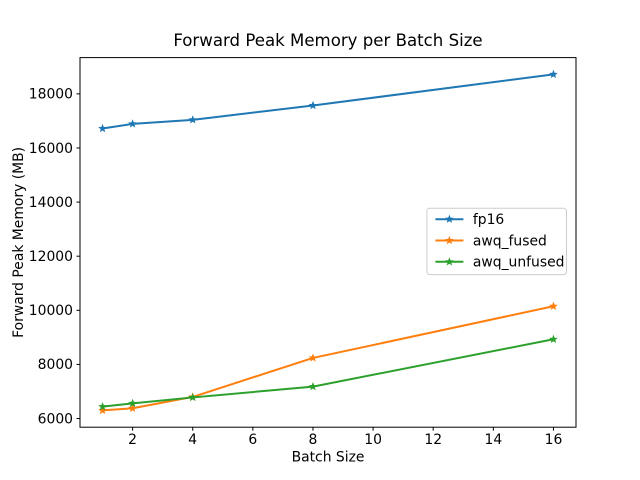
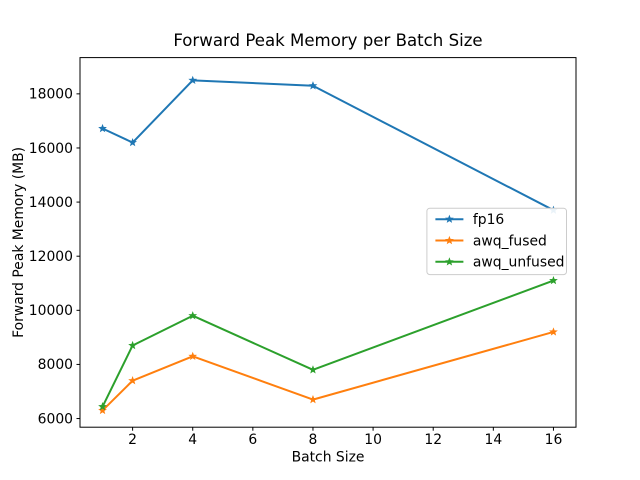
fp16/2: 16900 -> 16200
awq_fused/2: 6400 -> 7400
awq_unfused/2: 6600 -> 8700
fp16/4: 17000 -> 18500
awq_fused/4: 6800 -> 8300
awq_unfused/4: 6800 -> 9800
fp16/8: 17600 -> 18300
awq_fused/8: 8200 -> 6700
awq_unfused/8: 7200 -> 7800
fp16/16: 18700 -> 13700
awq_fused/16: 10200 -> 9200
awq_unfused/16: 8900 -> 11100
